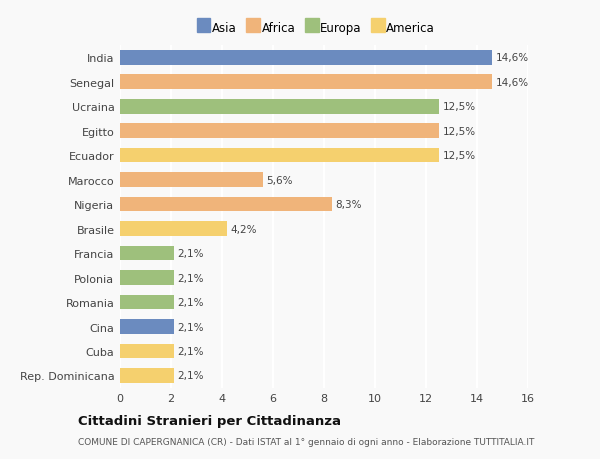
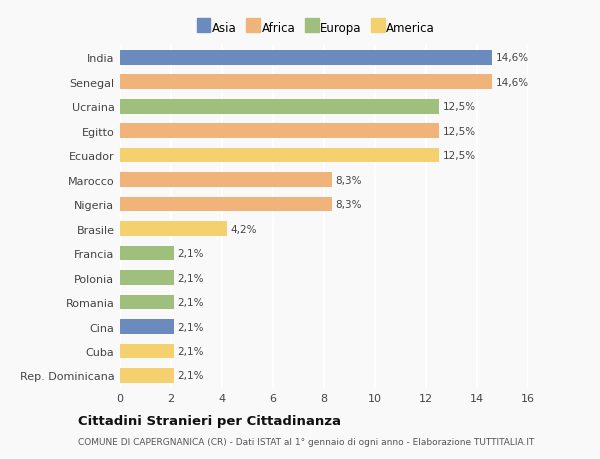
Marocco: 5,6% -> 8,3%
